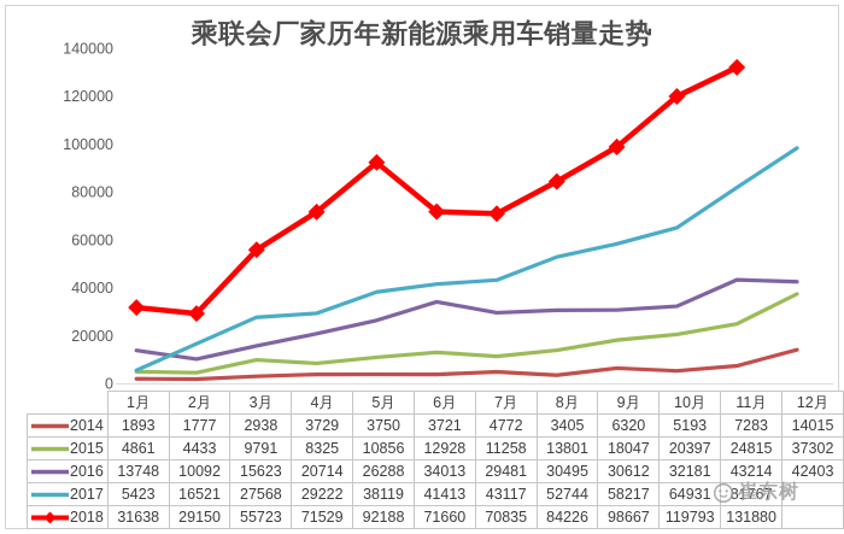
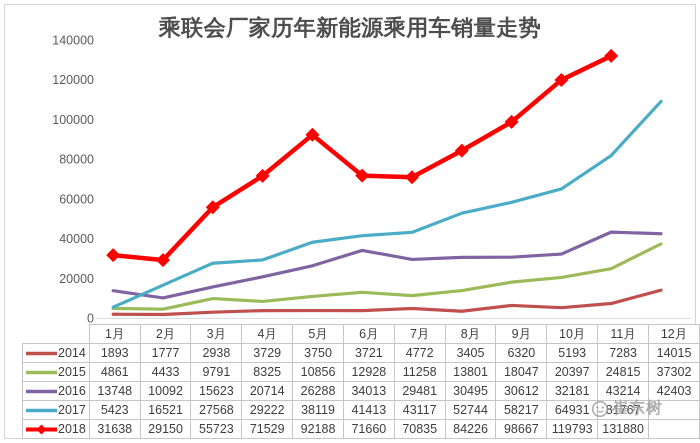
2017/12月: 98000 -> 109000
